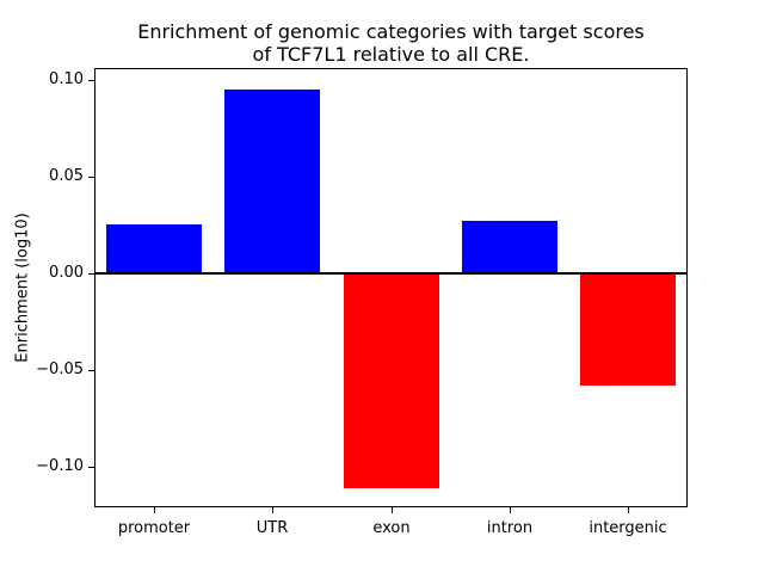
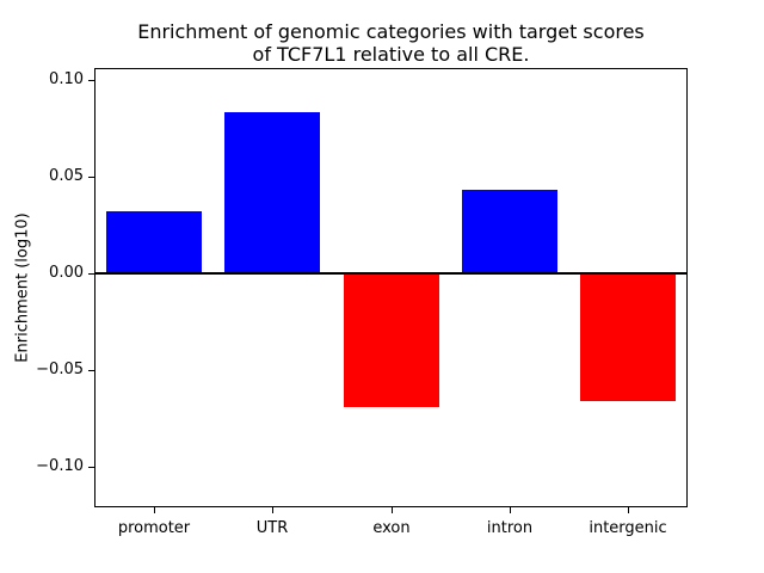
promoter: 0.025 -> 0.032
UTR: 0.095 -> 0.083
exon: -0.111 -> -0.069
intron: 0.027 -> 0.043
intergenic: -0.058 -> -0.066
